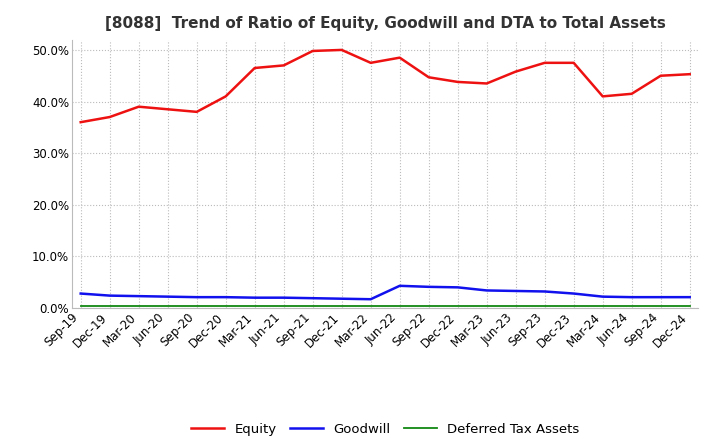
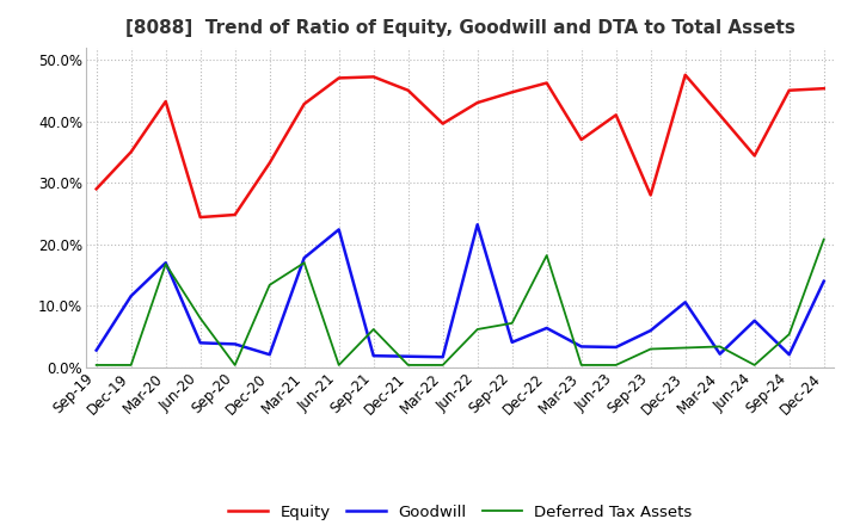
Equity/Sep-19: 36.0% -> 29.0%
Equity/Dec-19: 37.0% -> 35.0%
Goodwill/Dec-19: 2.4% -> 11.6%
Equity/Mar-20: 39.0% -> 43.2%
Goodwill/Mar-20: 2.3% -> 17.0%
Deferred Tax Assets/Mar-20: 0.4% -> 16.8%
Equity/Jun-20: 38.5% -> 24.4%
Goodwill/Jun-20: 2.2% -> 4.0%
Deferred Tax Assets/Jun-20: 0.4% -> 8.0%
Equity/Sep-20: 38.0% -> 24.8%
Goodwill/Sep-20: 2.1% -> 3.8%
Equity/Dec-20: 41.0% -> 33.2%
Deferred Tax Assets/Dec-20: 0.4% -> 13.4%
Equity/Mar-21: 46.5% -> 42.8%
Goodwill/Mar-21: 2.0% -> 17.8%
Deferred Tax Assets/Mar-21: 0.4% -> 17.0%
Goodwill/Jun-21: 2.0% -> 22.4%
Equity/Sep-21: 49.8% -> 47.2%
Deferred Tax Assets/Sep-21: 0.4% -> 6.2%
Equity/Dec-21: 50.0% -> 45.0%
Equity/Mar-22: 47.5% -> 39.6%
Equity/Jun-22: 48.5% -> 43.0%
Goodwill/Jun-22: 4.3% -> 23.2%
Deferred Tax Assets/Jun-22: 0.4% -> 6.2%
Deferred Tax Assets/Sep-22: 0.4% -> 7.2%
Equity/Dec-22: 43.8% -> 46.2%
Goodwill/Dec-22: 4.0% -> 6.4%
Deferred Tax Assets/Dec-22: 0.4% -> 18.2%
Equity/Mar-23: 43.5% -> 37.0%
Equity/Jun-23: 45.8% -> 41.0%
Equity/Sep-23: 47.5% -> 28.0%
Goodwill/Sep-23: 3.2% -> 6.0%
Deferred Tax Assets/Sep-23: 0.4% -> 3.0%
Goodwill/Dec-23: 2.8% -> 10.6%
Deferred Tax Assets/Dec-23: 0.4% -> 3.2%
Deferred Tax Assets/Mar-24: 0.4% -> 3.4%
Equity/Jun-24: 41.5% -> 34.4%
Goodwill/Jun-24: 2.1% -> 7.6%
Deferred Tax Assets/Sep-24: 0.4% -> 5.4%
Goodwill/Dec-24: 2.1% -> 14.0%
Deferred Tax Assets/Dec-24: 0.4% -> 20.8%
